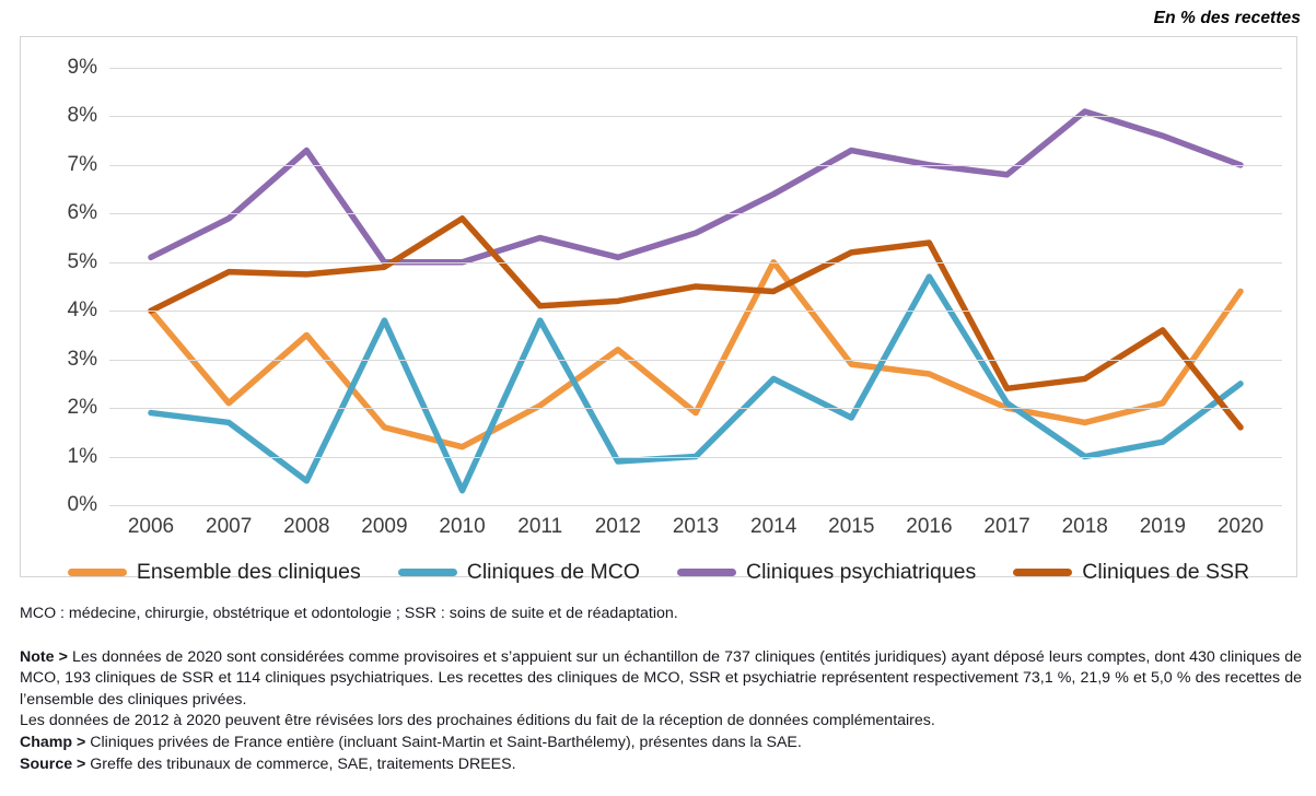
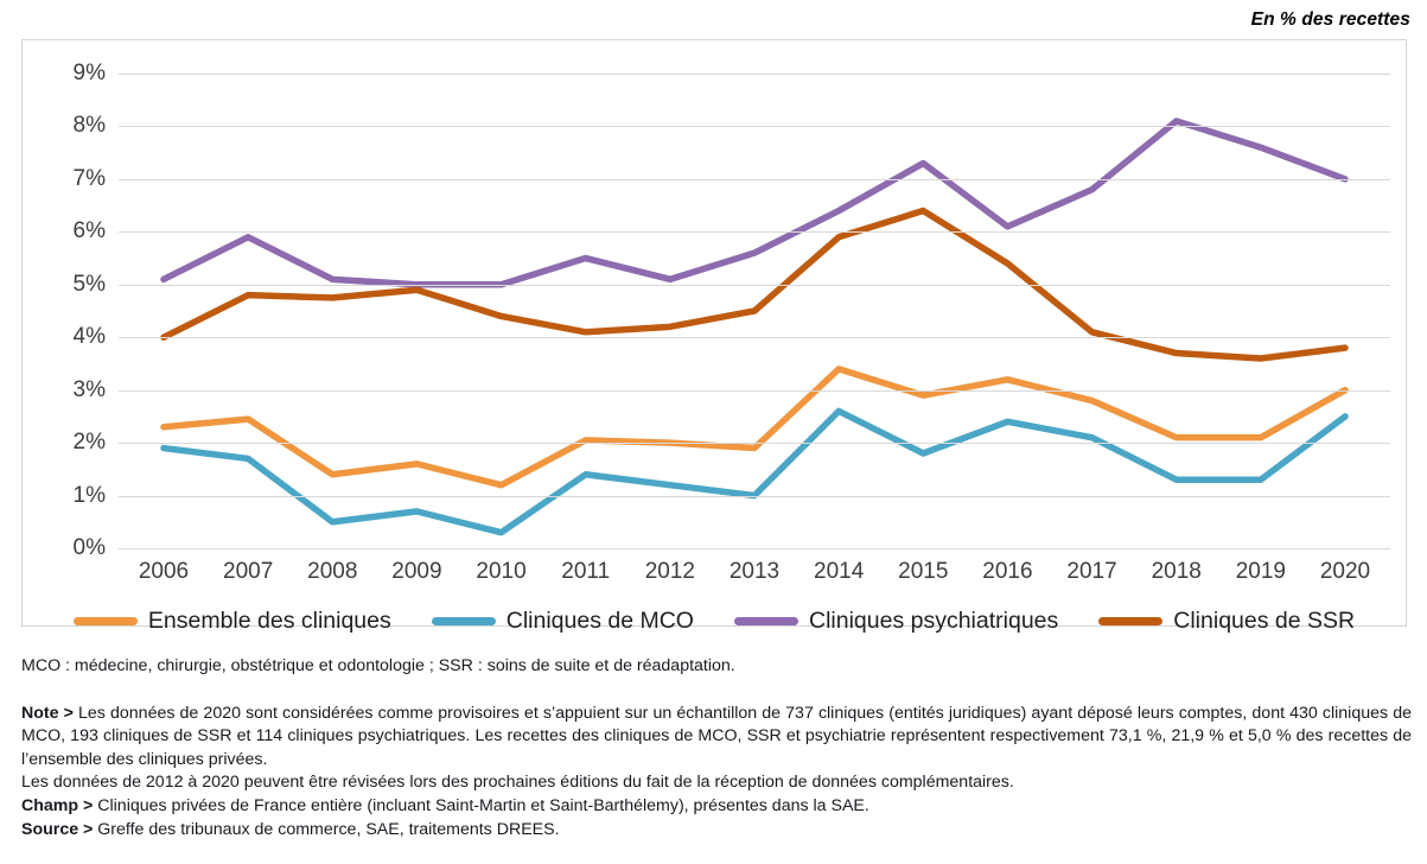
Ensemble des cliniques/2006: 4.0% -> 2.3%
Ensemble des cliniques/2007: 2.1% -> 2.5%
Ensemble des cliniques/2008: 3.5% -> 1.4%
Cliniques psychiatriques/2008: 7.3% -> 5.1%
Cliniques de MCO/2009: 3.8% -> 0.7%
Cliniques de SSR/2010: 5.9% -> 4.4%
Cliniques de MCO/2011: 3.8% -> 1.4%
Ensemble des cliniques/2012: 3.2% -> 2.0%
Cliniques de MCO/2012: 0.9% -> 1.2%
Ensemble des cliniques/2014: 5.0% -> 3.4%
Cliniques de SSR/2014: 4.4% -> 5.9%
Cliniques de SSR/2015: 5.2% -> 6.4%
Ensemble des cliniques/2016: 2.7% -> 3.2%
Cliniques de MCO/2016: 4.7% -> 2.4%
Cliniques psychiatriques/2016: 7.0% -> 6.1%
Ensemble des cliniques/2017: 2.0% -> 2.8%
Cliniques de SSR/2017: 2.4% -> 4.1%
Ensemble des cliniques/2018: 1.7% -> 2.1%
Cliniques de MCO/2018: 1.0% -> 1.3%
Cliniques de SSR/2018: 2.6% -> 3.7%
Ensemble des cliniques/2020: 4.4% -> 3.0%
Cliniques de SSR/2020: 1.6% -> 3.8%
